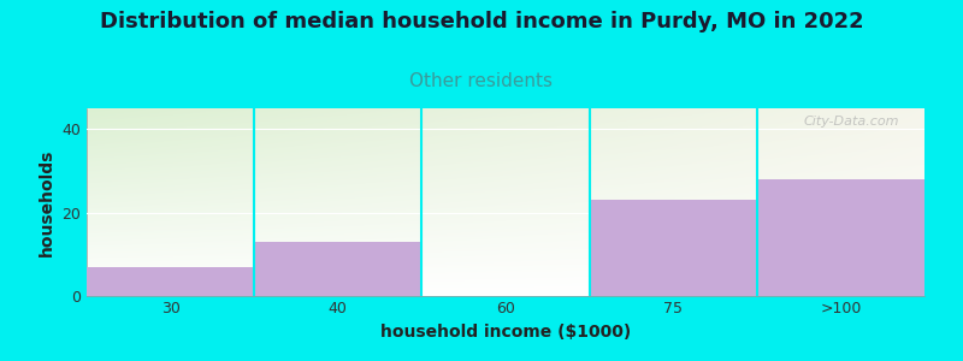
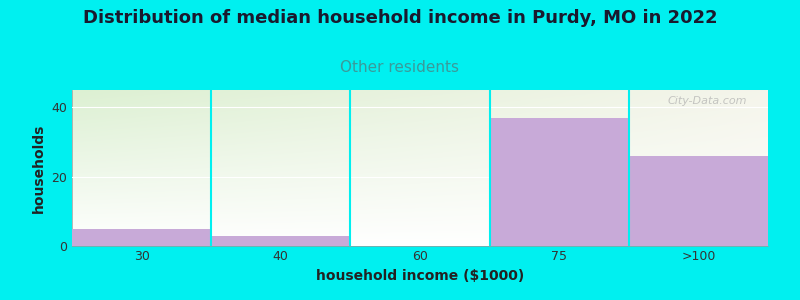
30: 7 -> 5
40: 13 -> 3
75: 23 -> 37
>100: 28 -> 26
